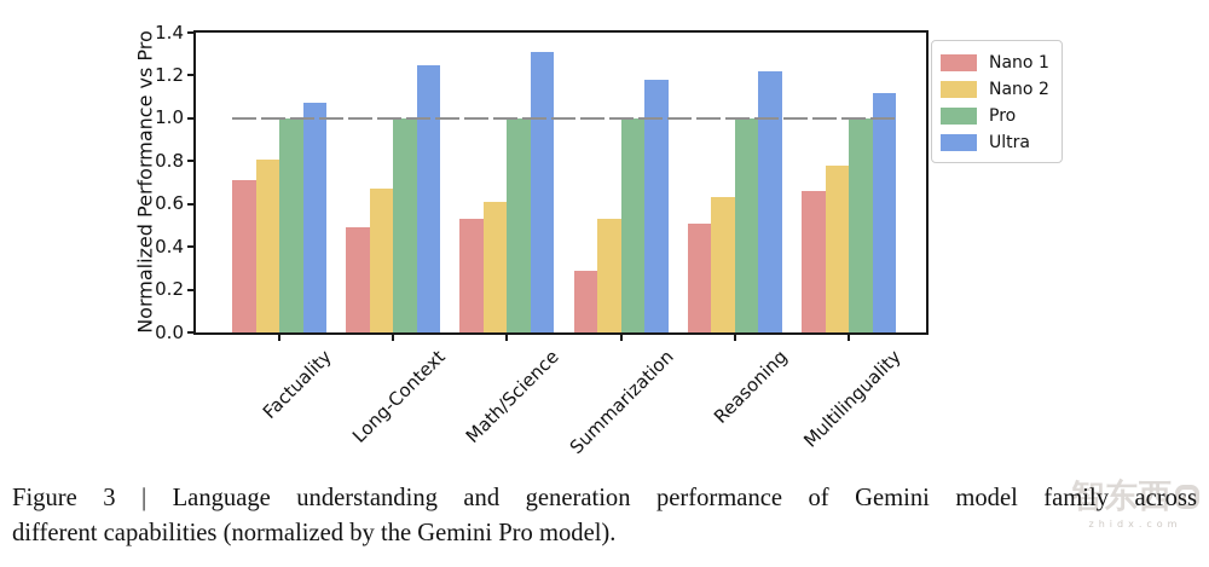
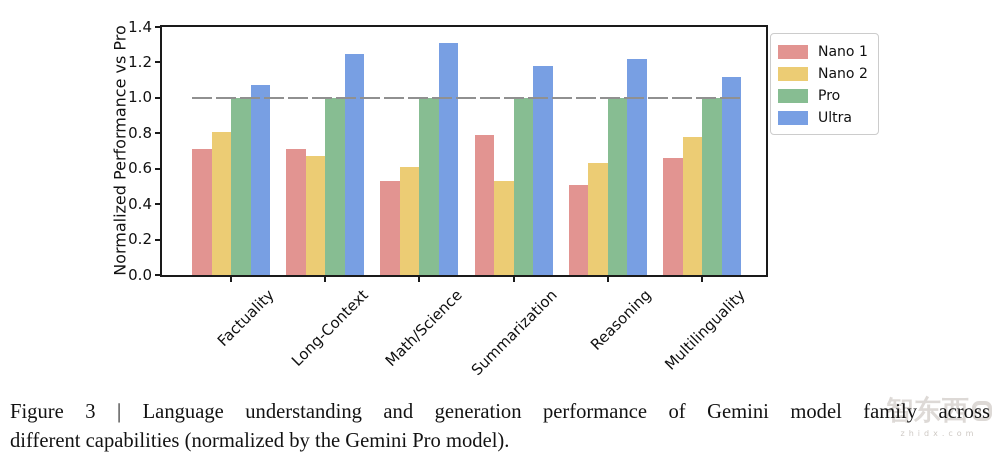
Nano 1/Long-Context: 0.49 -> 0.71
Nano 1/Summarization: 0.29 -> 0.79
